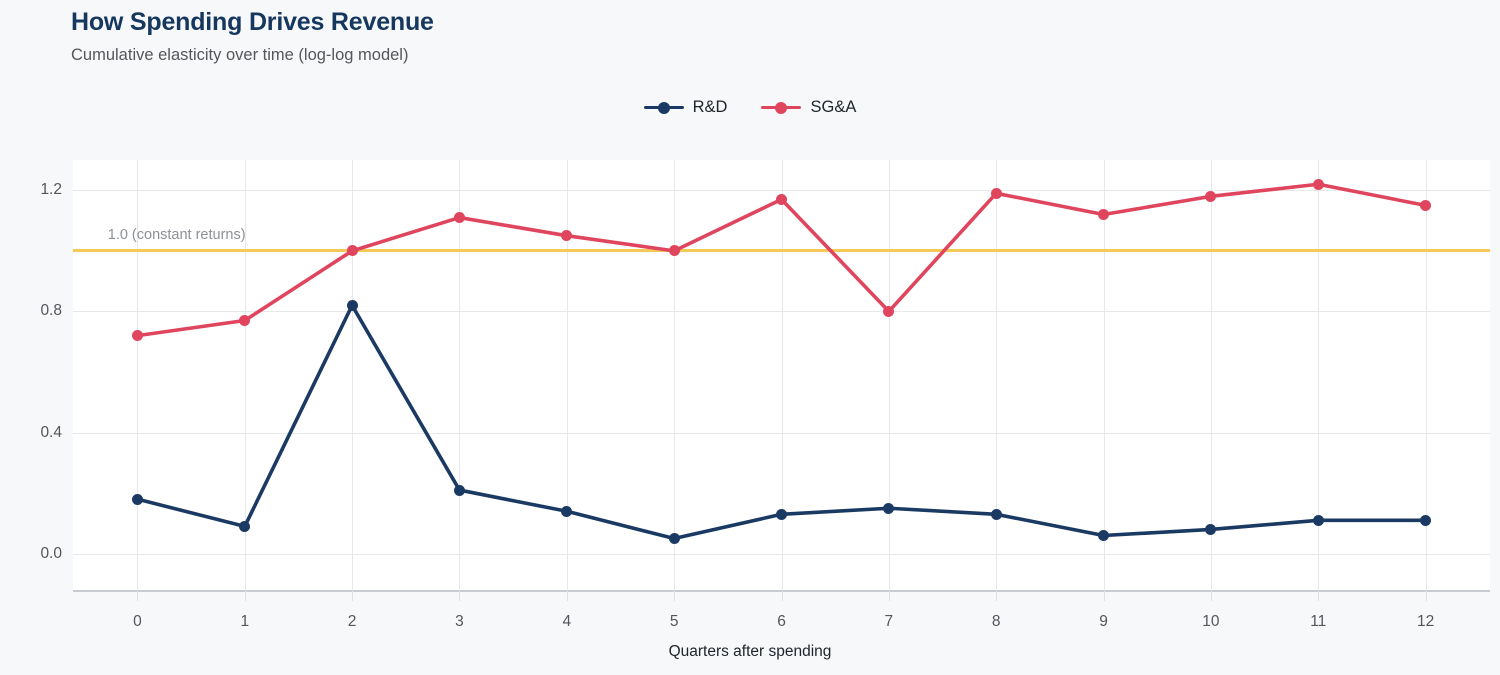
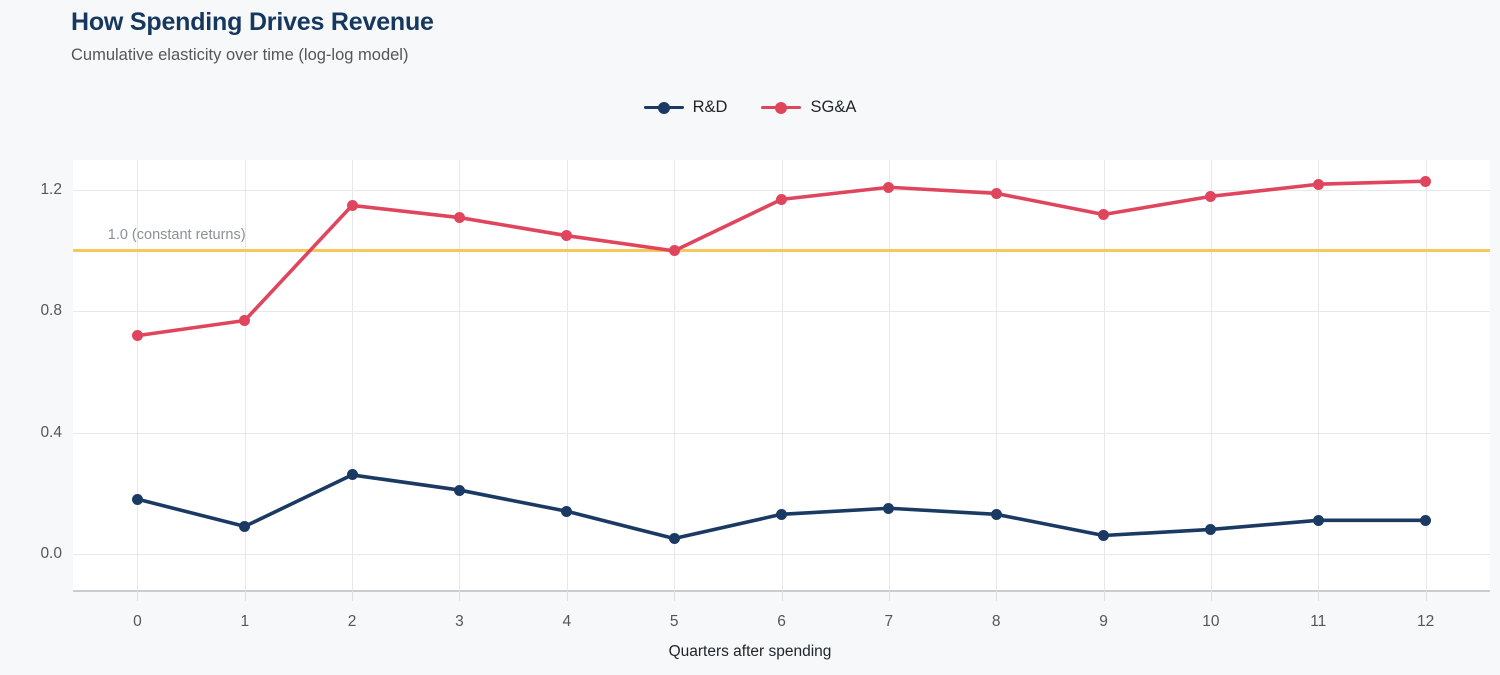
R&D/2: 0.82 -> 0.26
SG&A/2: 1.00 -> 1.15
SG&A/7: 0.80 -> 1.21
SG&A/12: 1.15 -> 1.23
